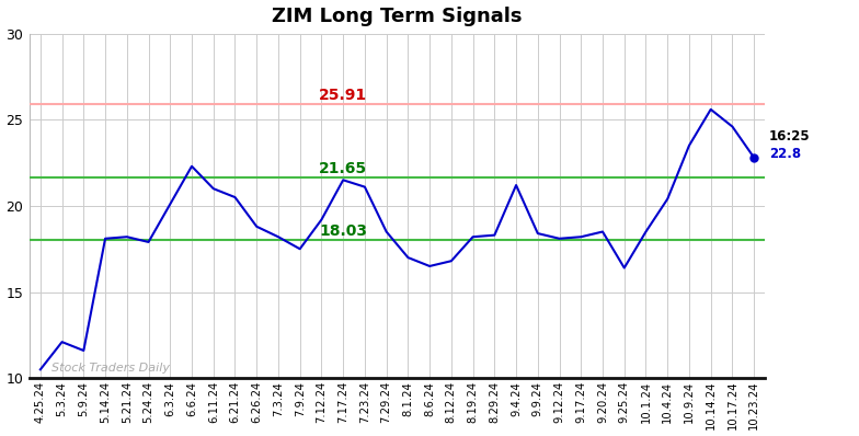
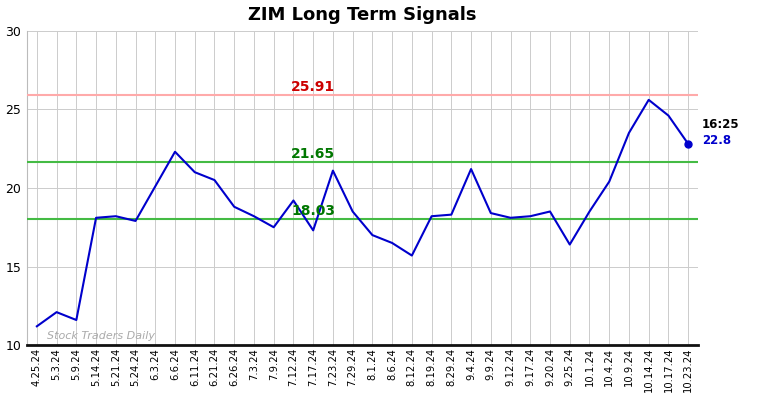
4.25.24: 10.5 -> 11.2
7.17.24: 21.5 -> 17.3
8.12.24: 16.8 -> 15.7
